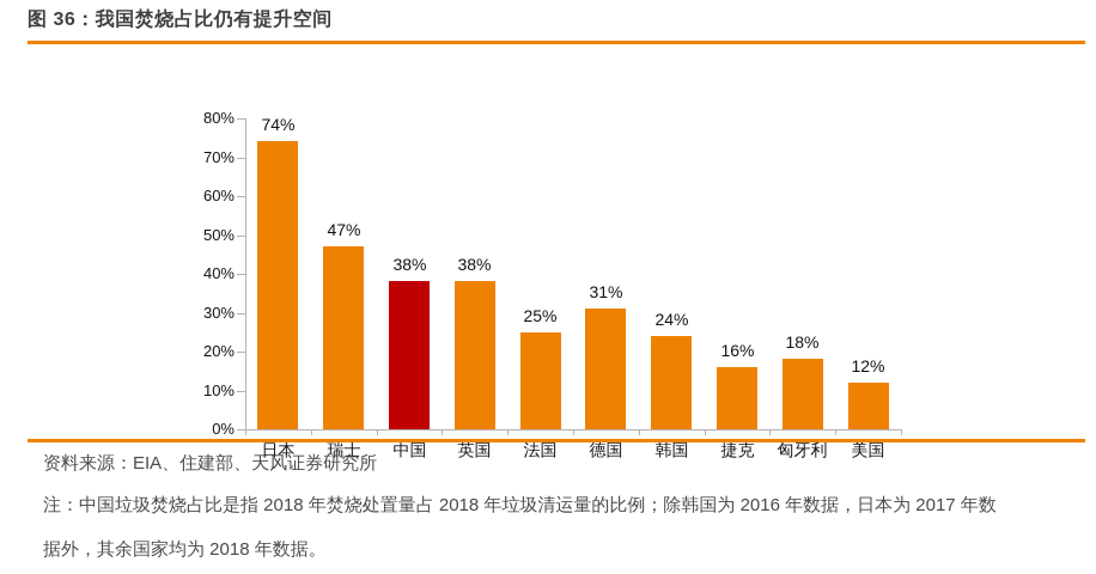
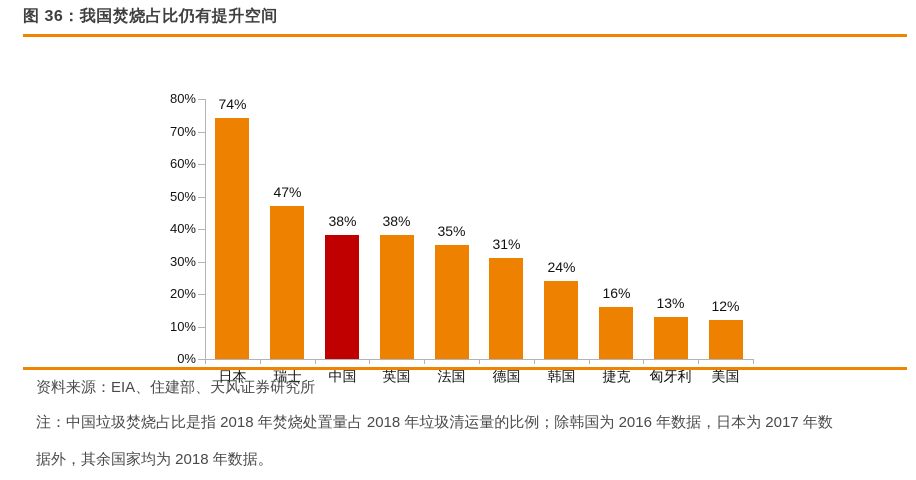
法国: 25% -> 35%
匈牙利: 18% -> 13%
